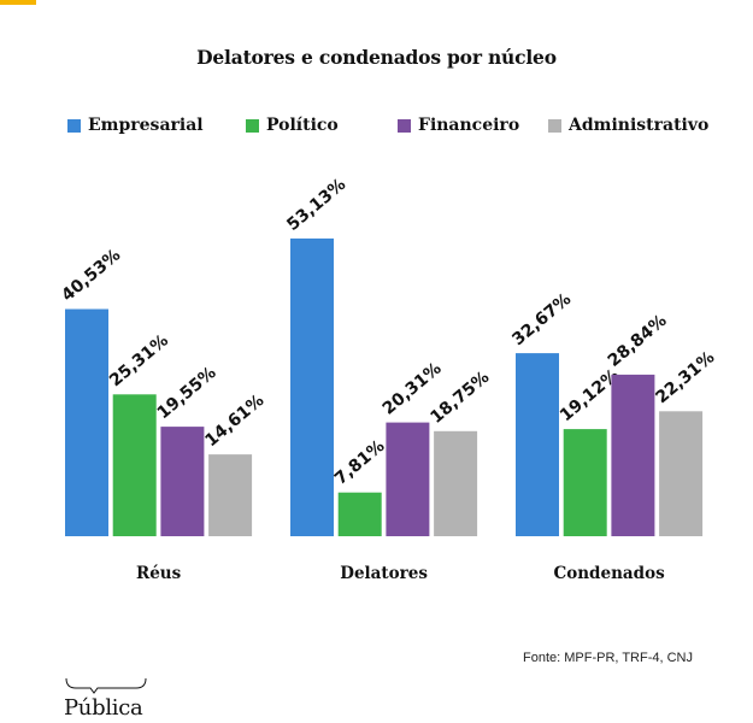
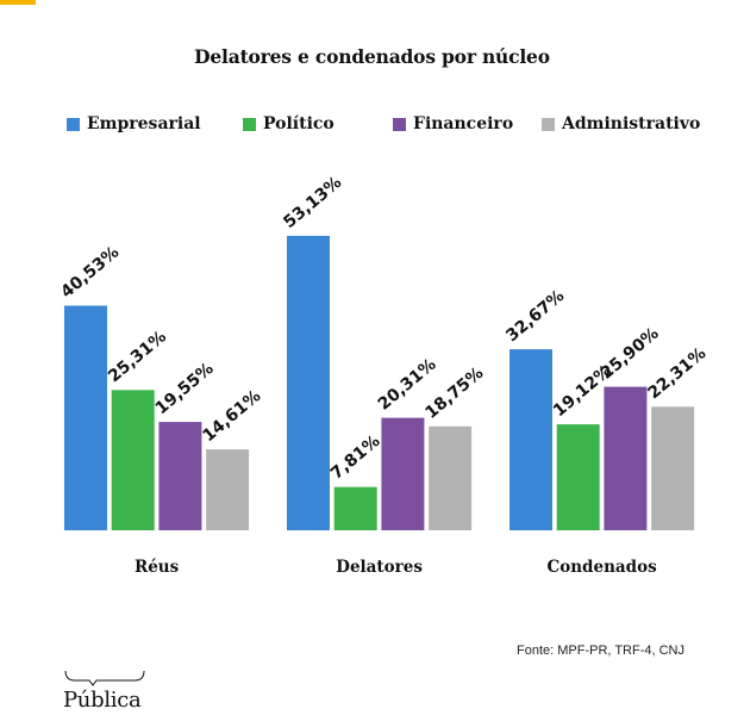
Financeiro/Condenados: 28,84% -> 25,90%
